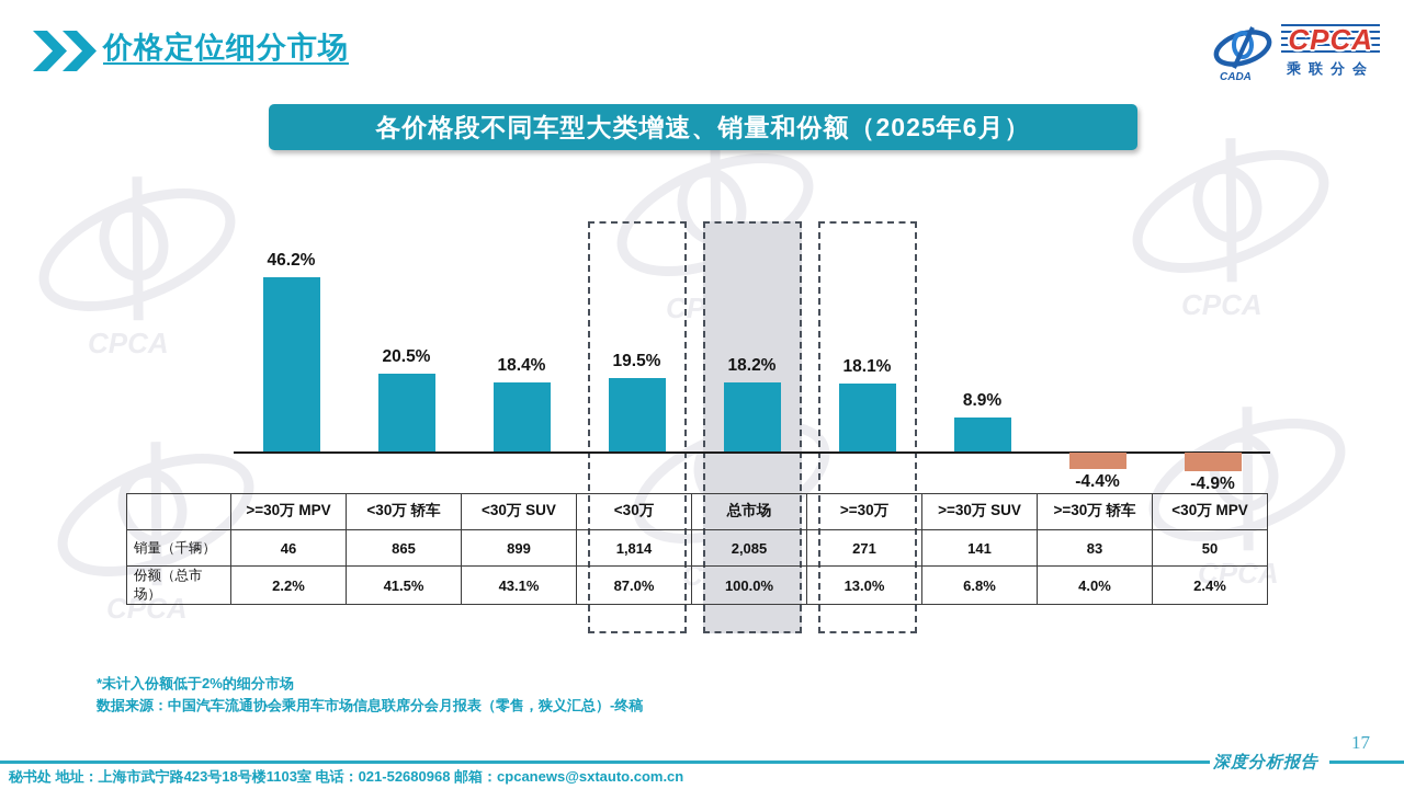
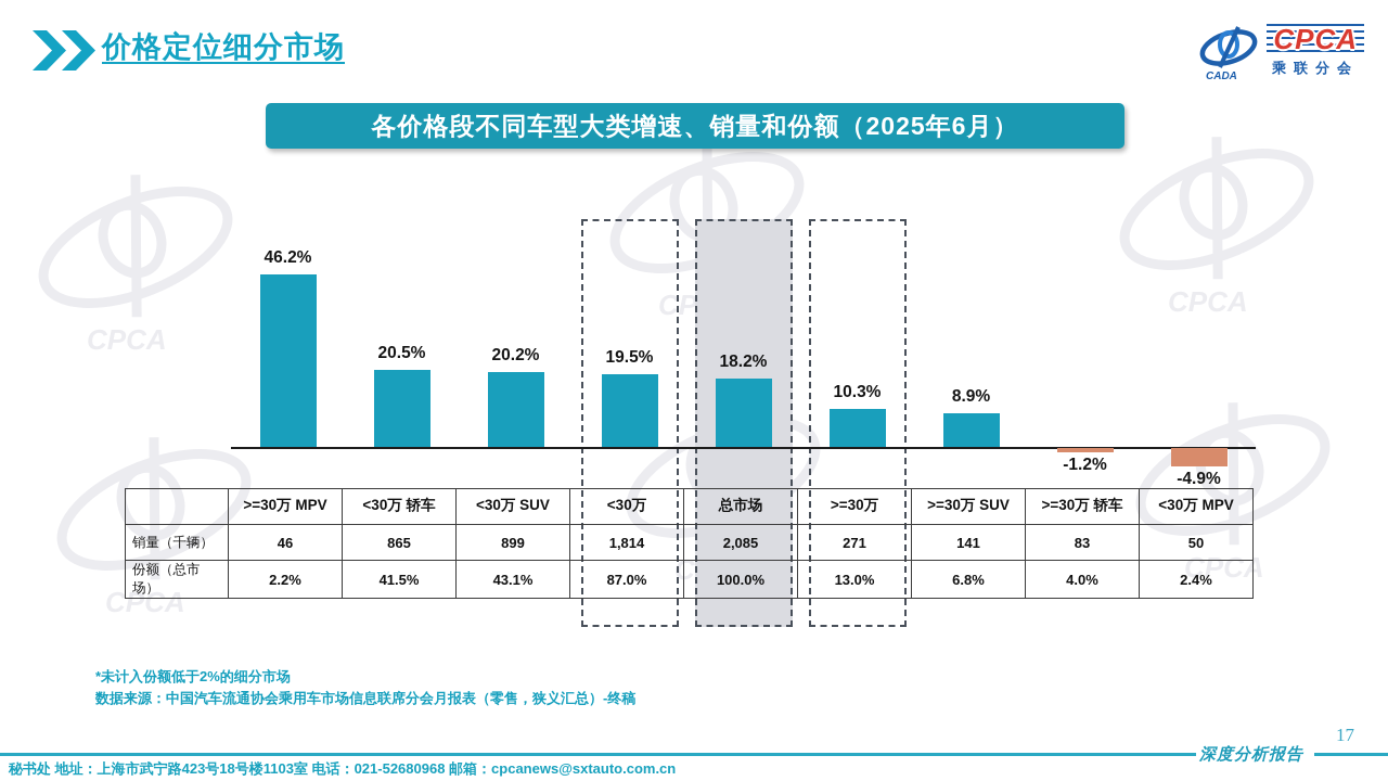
<30万 SUV: 18.4% -> 20.2%
>=30万: 18.1% -> 10.3%
>=30万 轿车: -4.4% -> -1.2%
